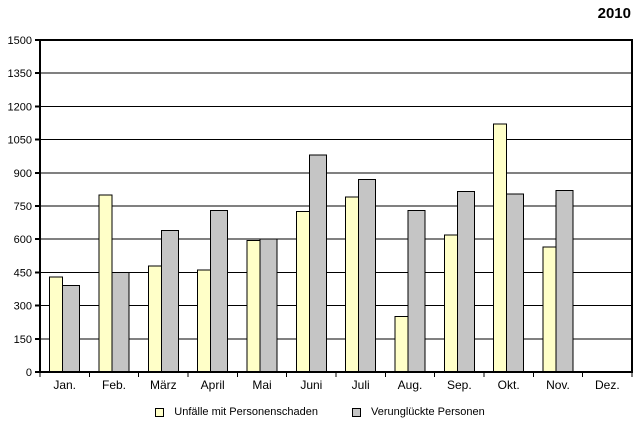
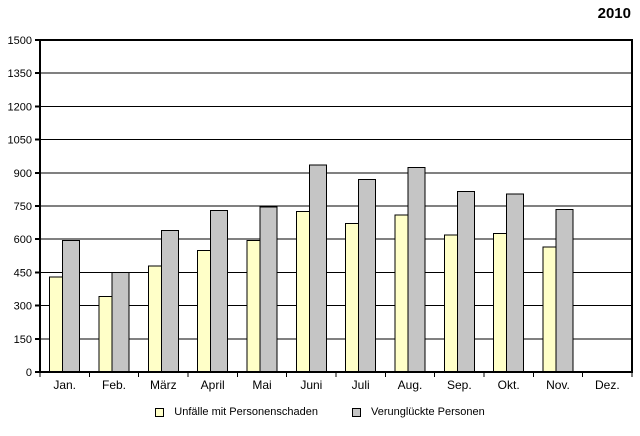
Verunglückte Personen/Jan.: 390 -> 600
Unfälle mit Personenschaden/Feb.: 800 -> 340
Unfälle mit Personenschaden/April: 460 -> 550
Verunglückte Personen/Mai: 600 -> 740
Verunglückte Personen/Juni: 980 -> 940
Unfälle mit Personenschaden/Juli: 790 -> 670
Unfälle mit Personenschaden/Aug.: 250 -> 710
Verunglückte Personen/Aug.: 730 -> 920
Unfälle mit Personenschaden/Okt.: 1120 -> 620
Verunglückte Personen/Nov.: 820 -> 740
